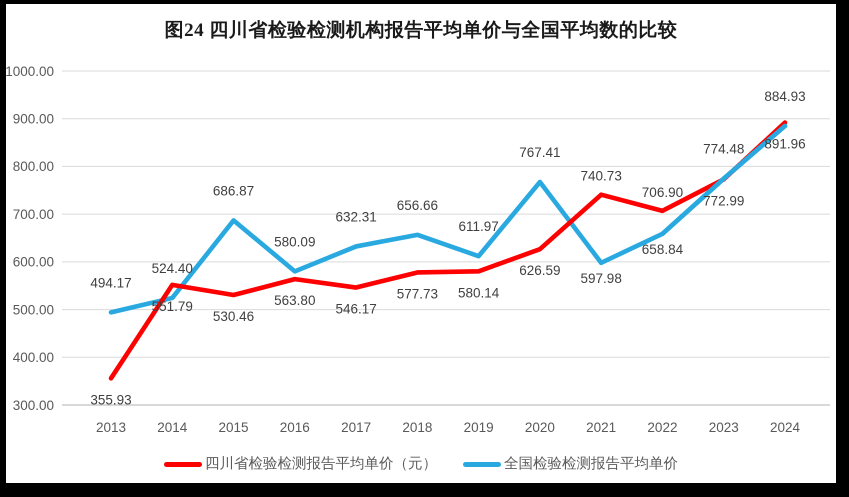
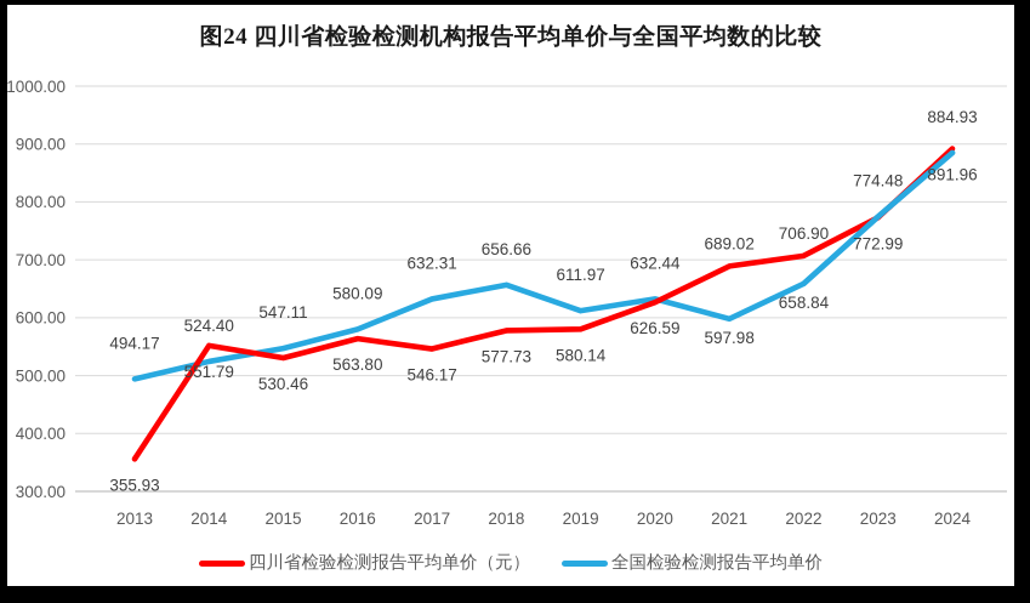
全国检验检测报告平均单价/2015: 686.87 -> 547.11
全国检验检测报告平均单价/2020: 767.41 -> 632.44
四川省检验检测报告平均单价（元）/2021: 740.73 -> 689.02
